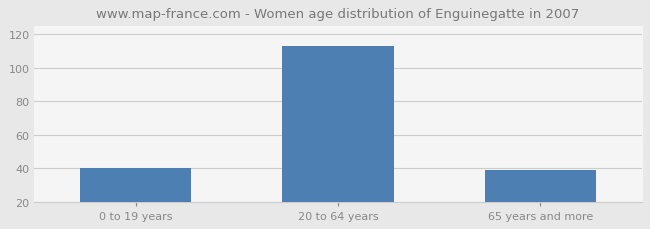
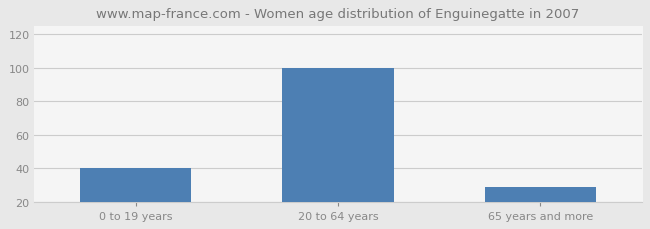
20 to 64 years: 113 -> 100
65 years and more: 39 -> 29
